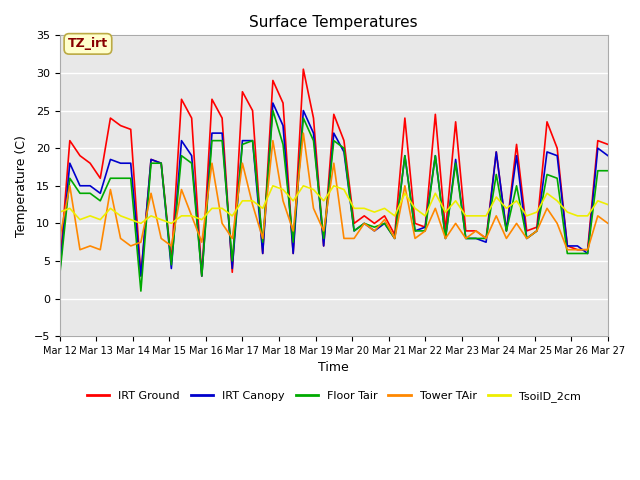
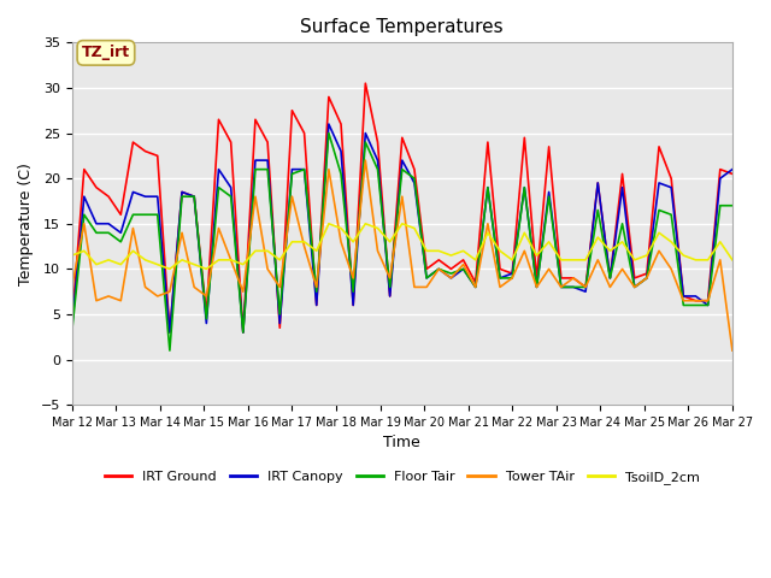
IRT Canopy/Mar 27: 19.0 -> 21.0
Tower TAir/Mar 27: 10.0 -> 1.0
TsoilD_2cm/Mar 27: 12.5 -> 11.0
